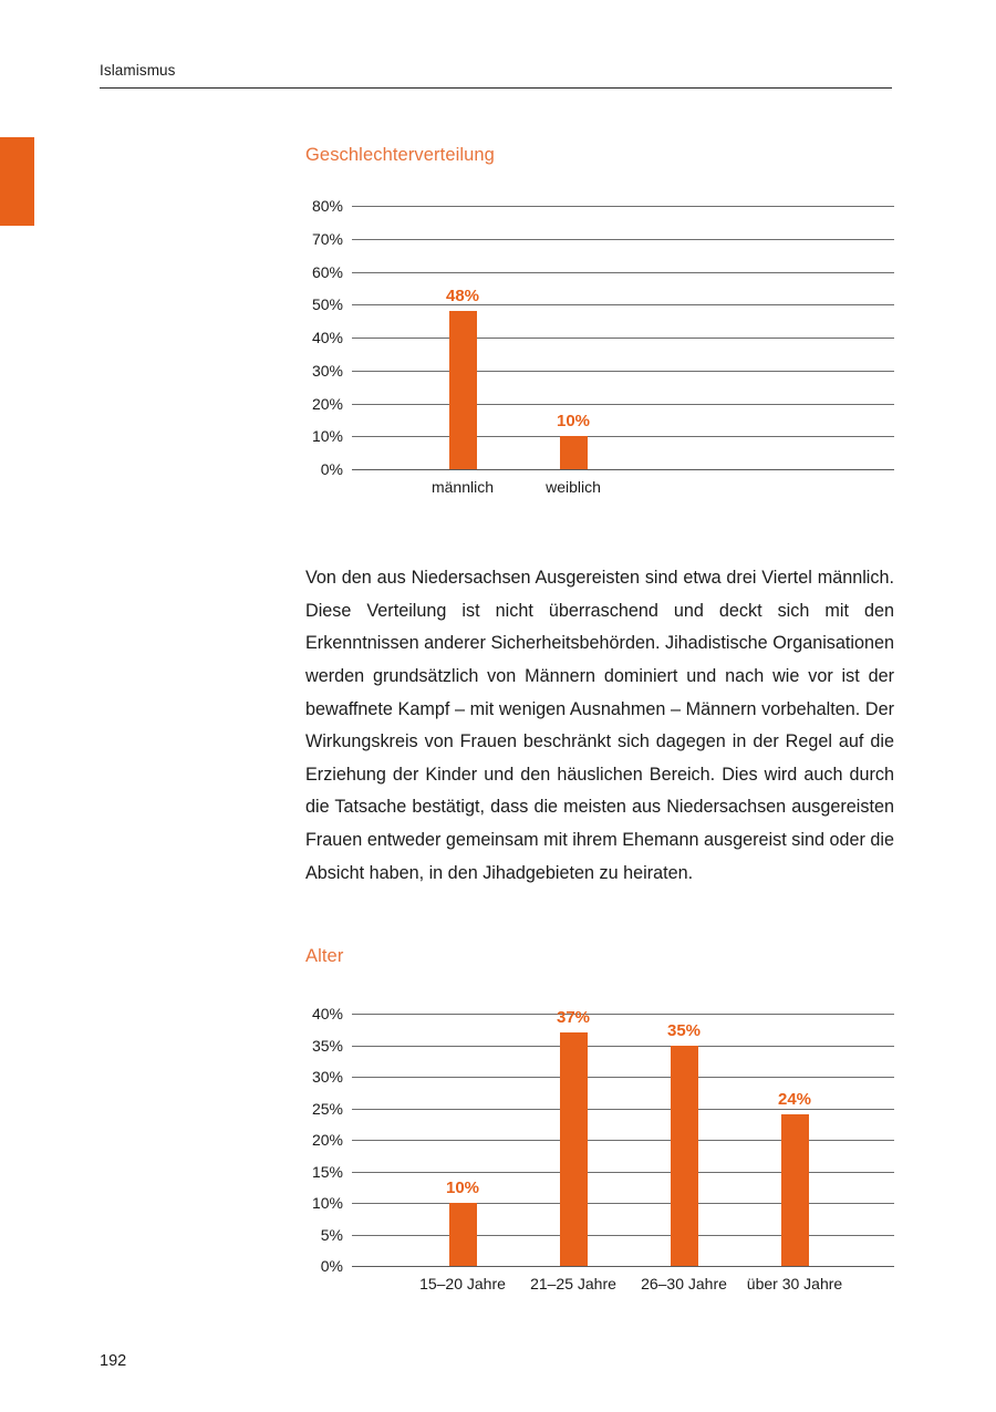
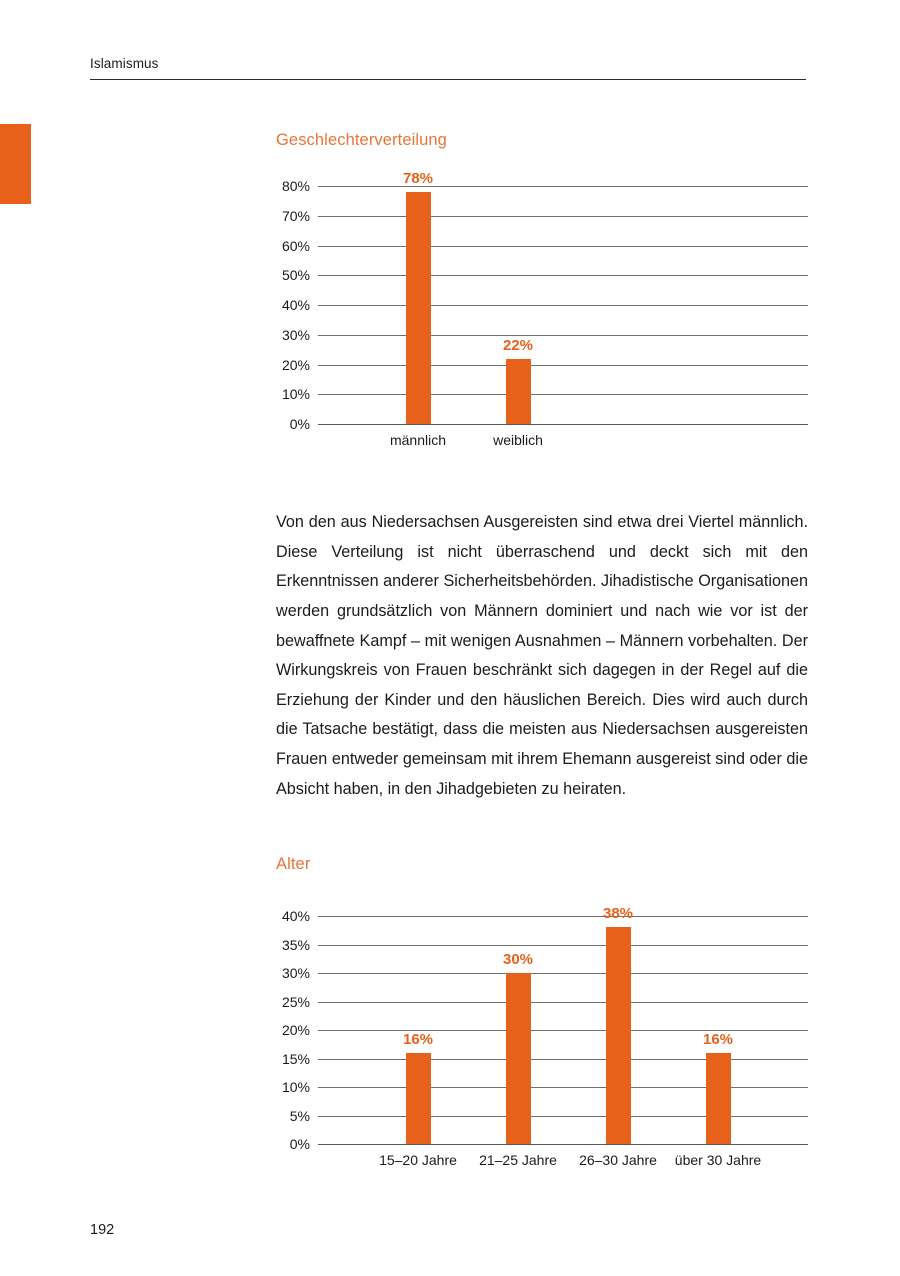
Geschlechterverteilung/männlich: 48% -> 78%
Geschlechterverteilung/weiblich: 10% -> 22%
Alter/15–20 Jahre: 10% -> 16%
Alter/21–25 Jahre: 37% -> 30%
Alter/26–30 Jahre: 35% -> 38%
Alter/über 30 Jahre: 24% -> 16%
